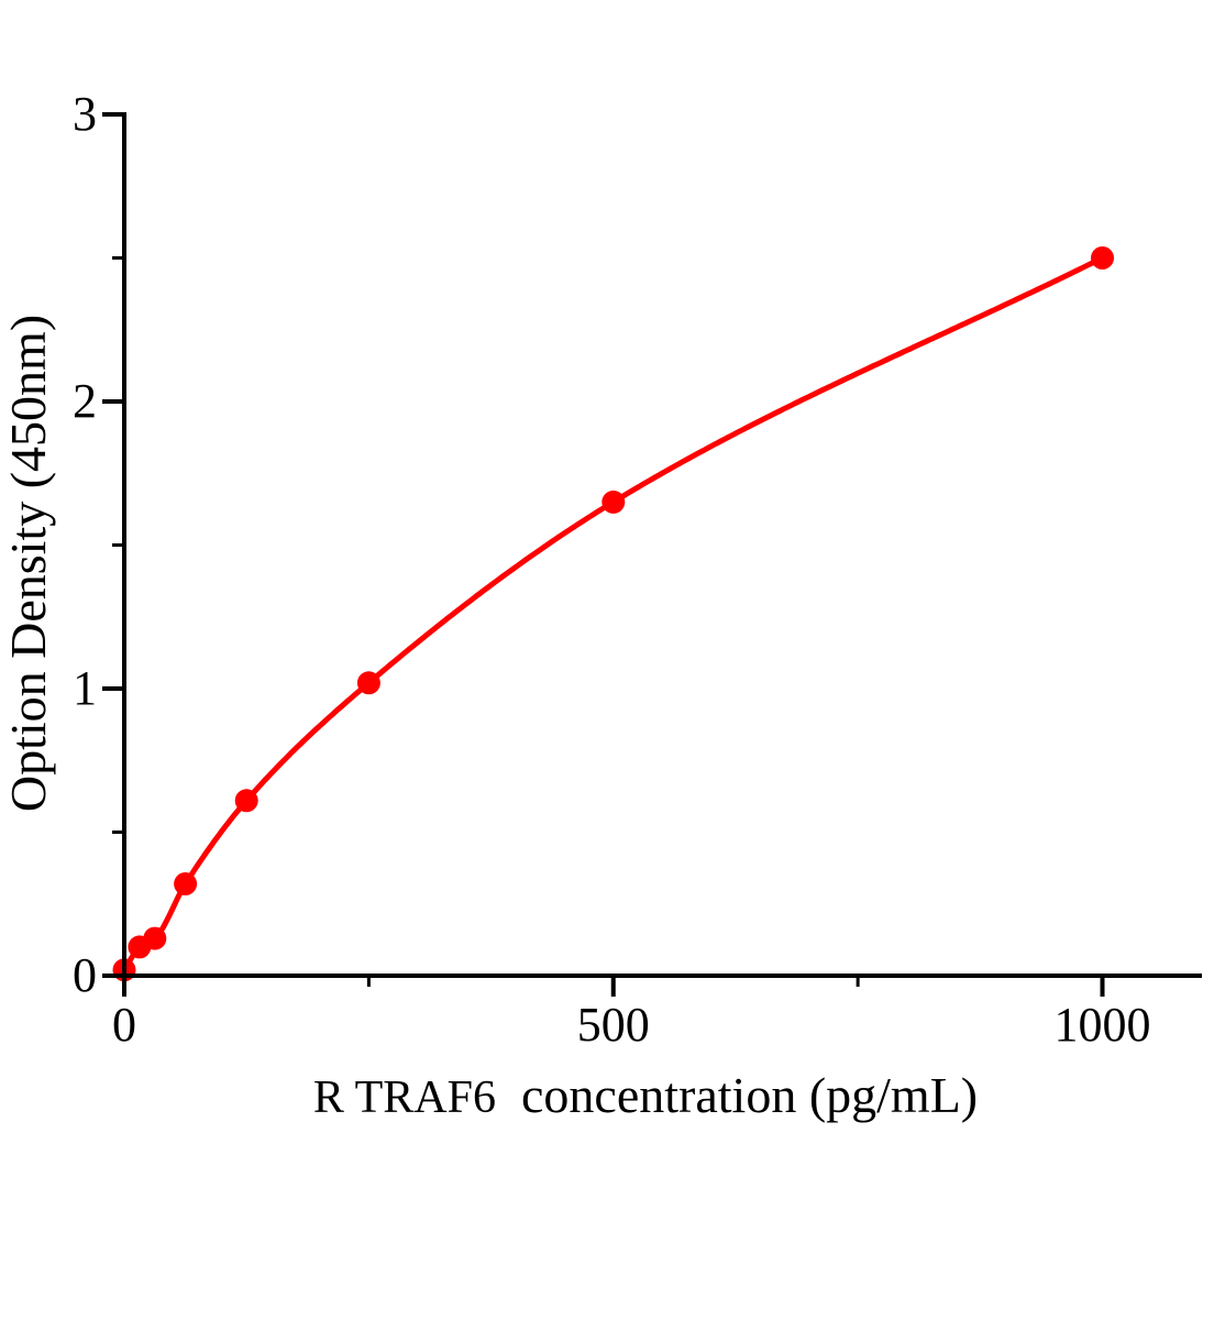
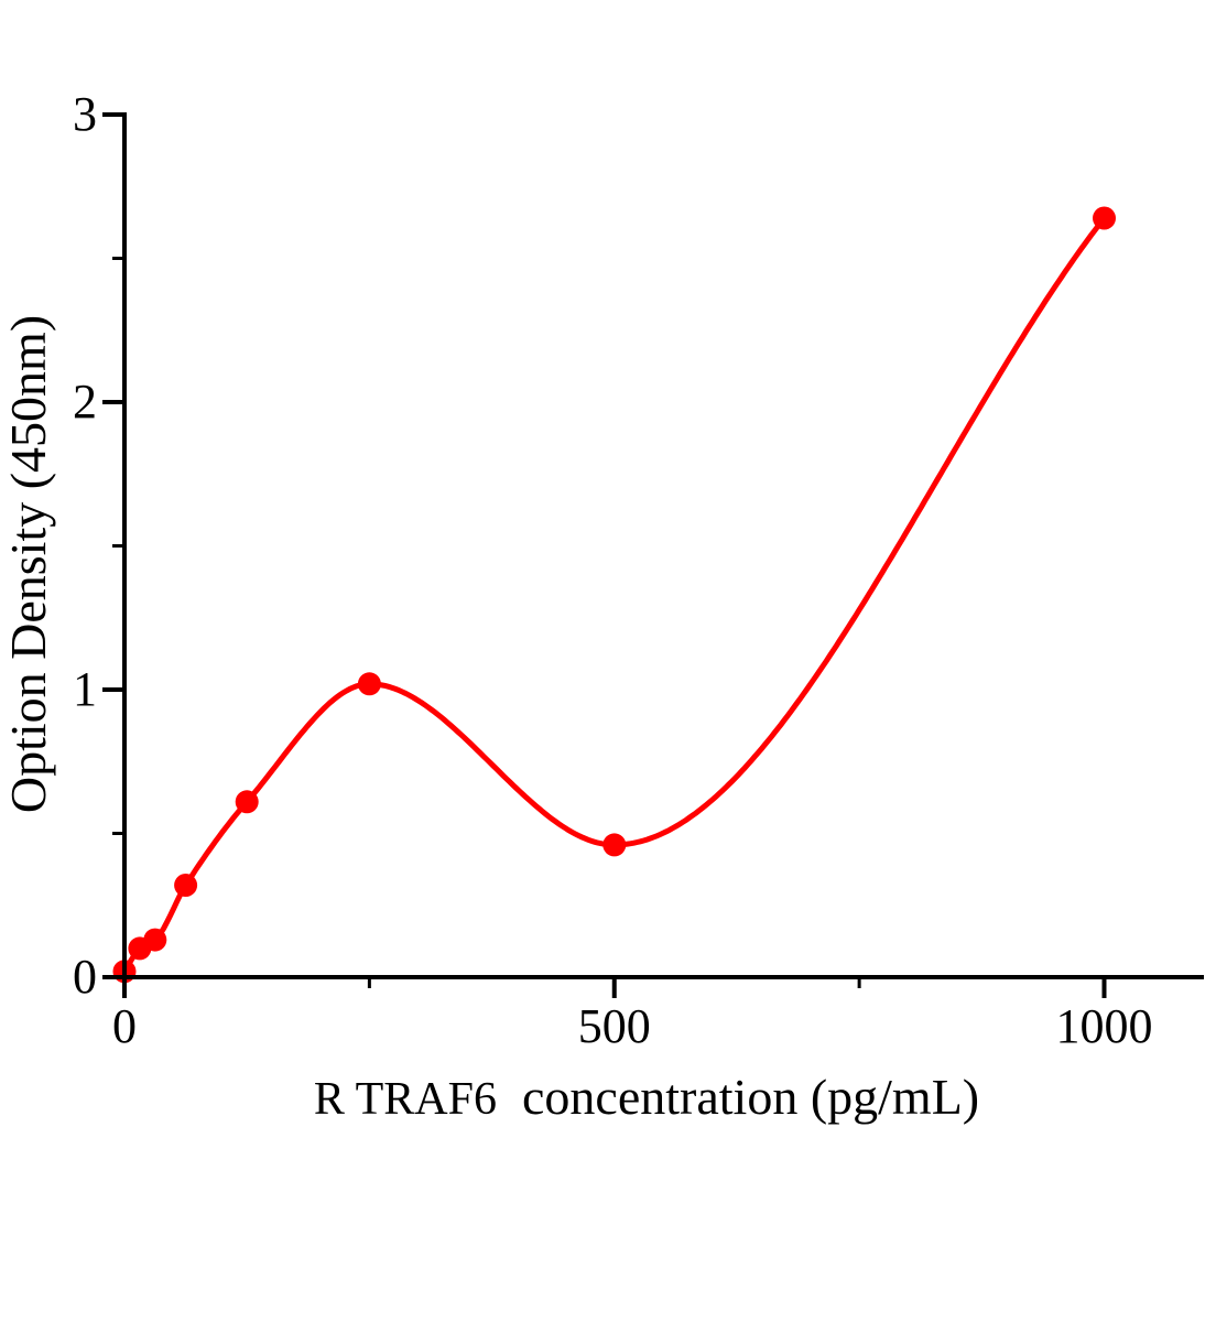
500: 1.65 -> 0.46
1000: 2.50 -> 2.64
